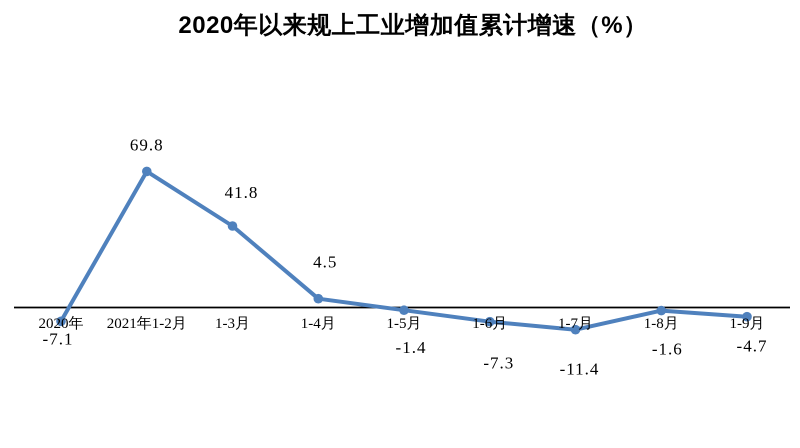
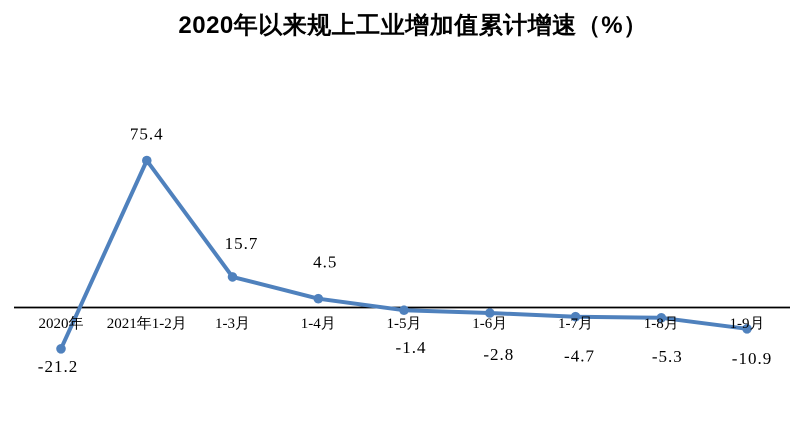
2020年: -7.1 -> -21.2
2021年1-2月: 69.8 -> 75.4
1-3月: 41.8 -> 15.7
1-6月: -7.3 -> -2.8
1-7月: -11.4 -> -4.7
1-8月: -1.6 -> -5.3
1-9月: -4.7 -> -10.9
